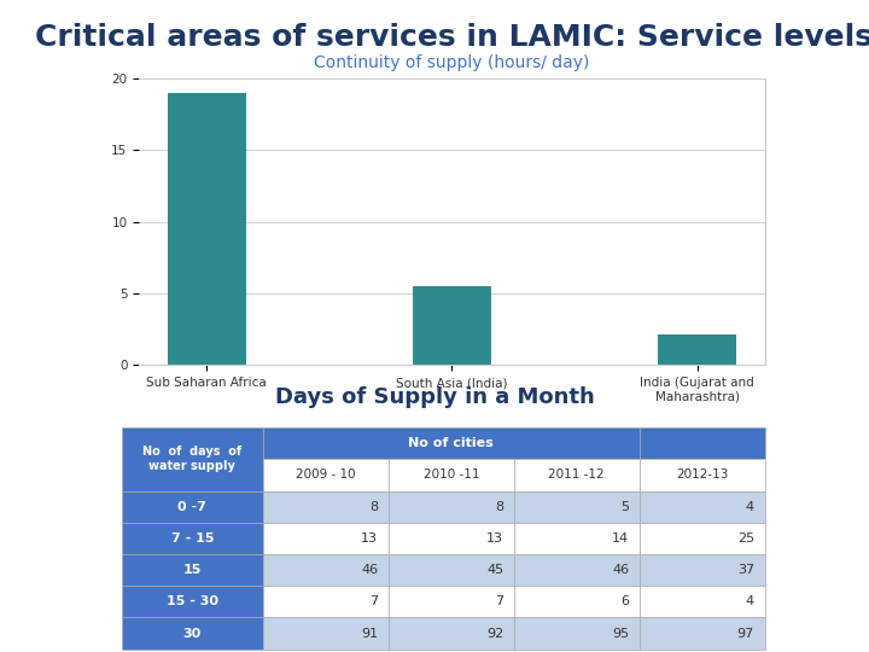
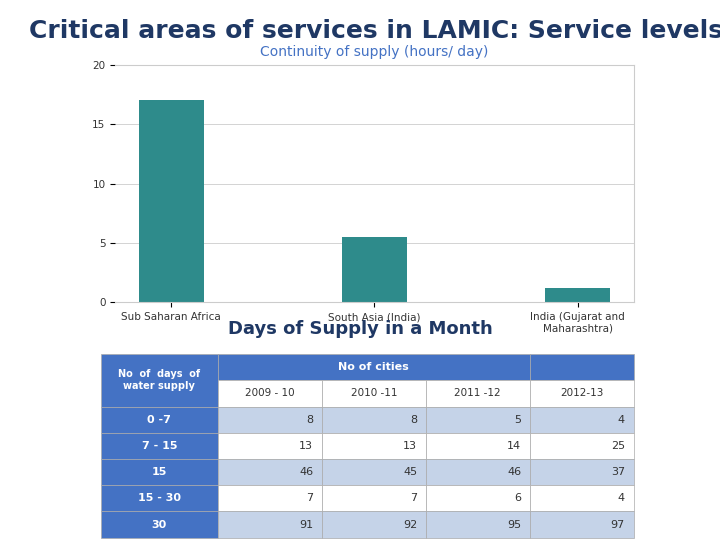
Sub Saharan Africa: 19.0 -> 17.0
India (Gujarat and Maharashtra): 2.1 -> 1.2
